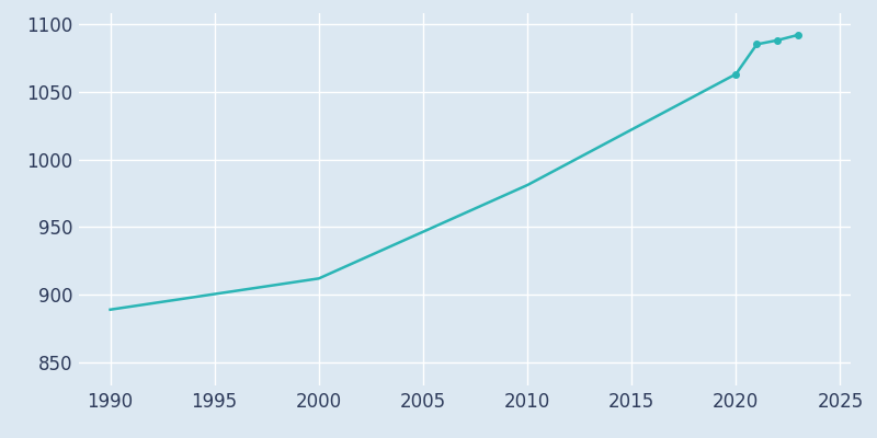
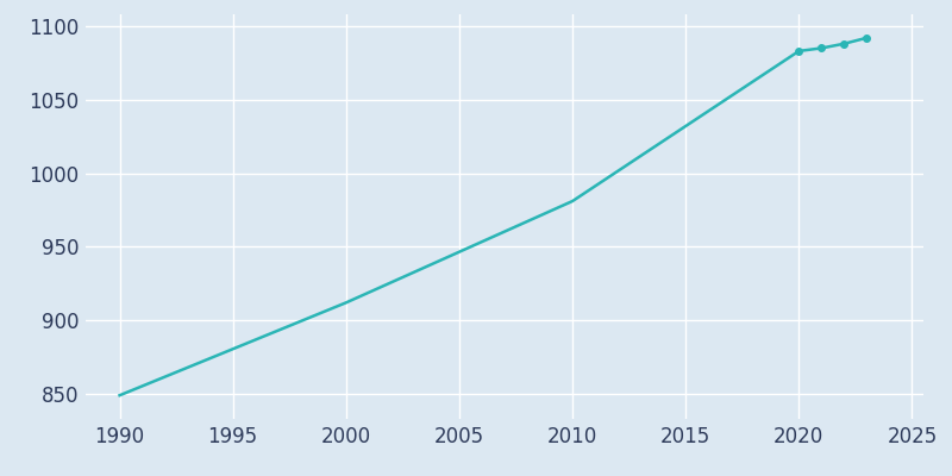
1990: 889 -> 849
2020: 1063 -> 1083
